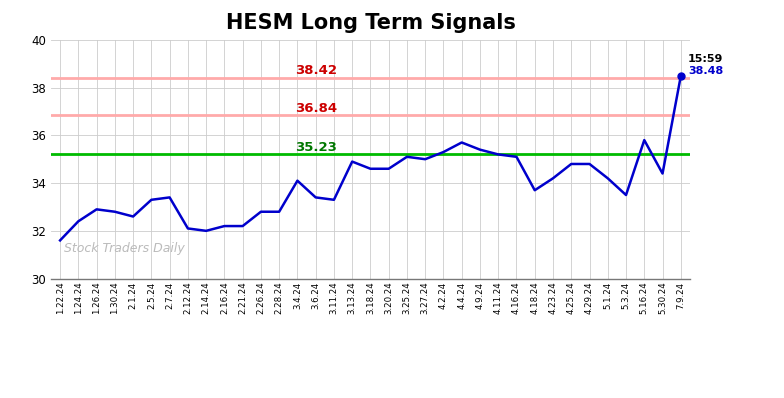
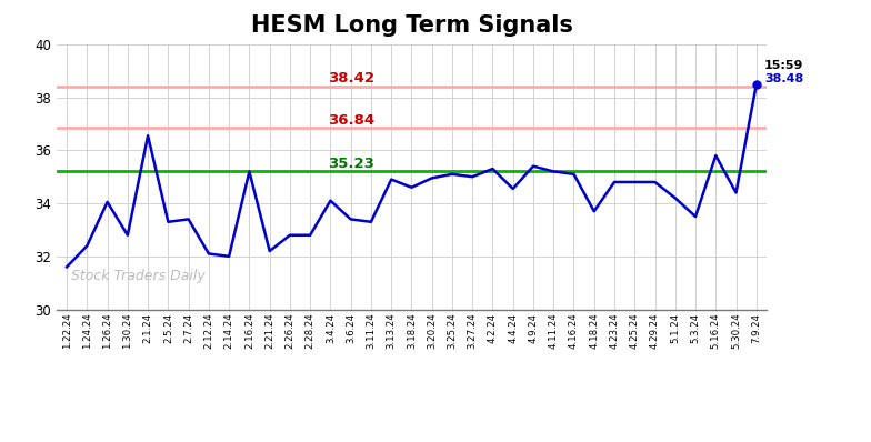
1.26.24: 32.90 -> 34.05
2.1.24: 32.60 -> 36.55
2.16.24: 32.20 -> 35.20
3.20.24: 34.60 -> 34.95
4.4.24: 35.70 -> 34.55
4.23.24: 34.20 -> 34.80
